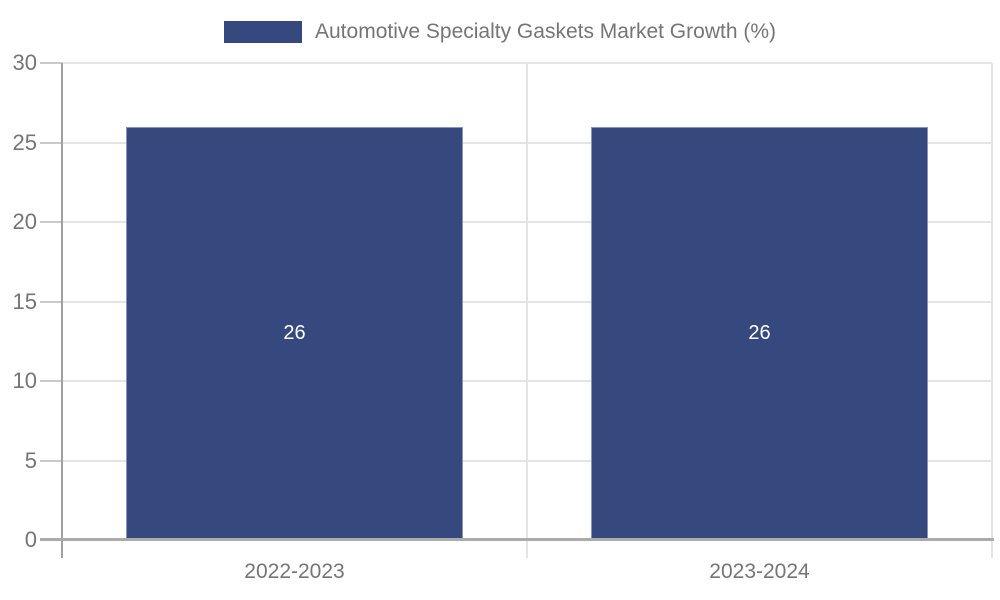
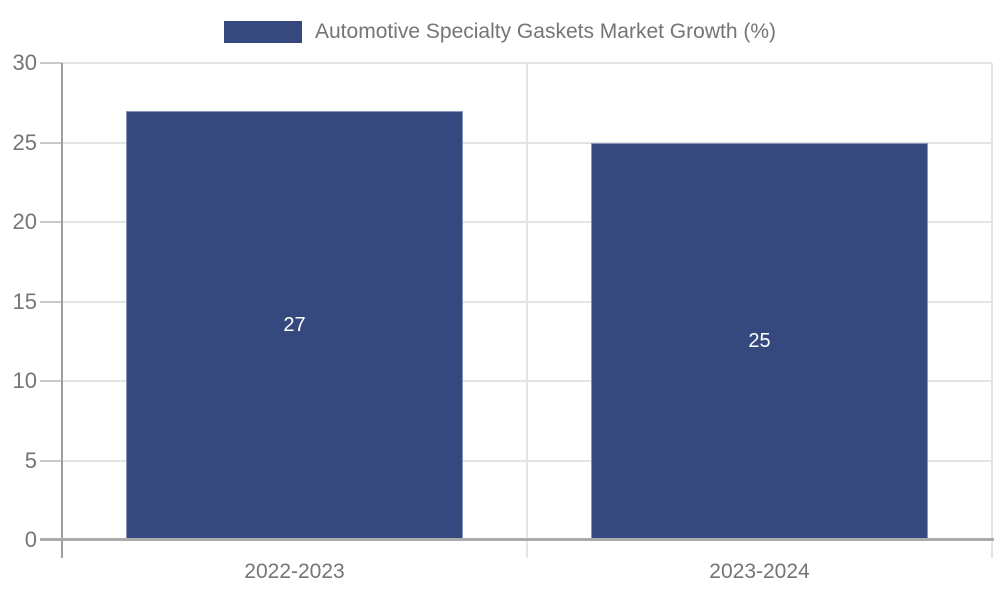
2022-2023: 26 -> 27
2023-2024: 26 -> 25
